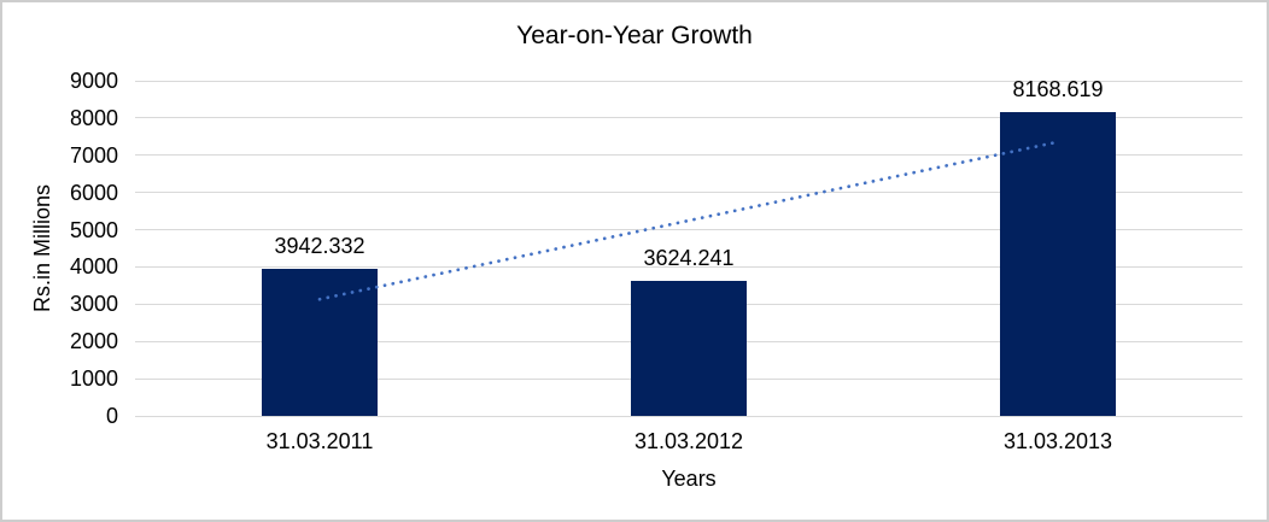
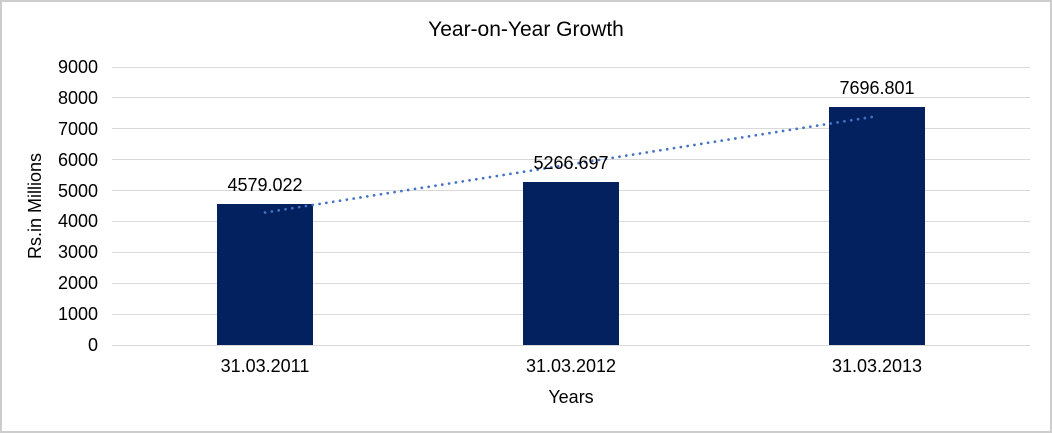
31.03.2011: 3942.332 -> 4579.022
31.03.2012: 3624.241 -> 5266.697
31.03.2013: 8168.619 -> 7696.801
